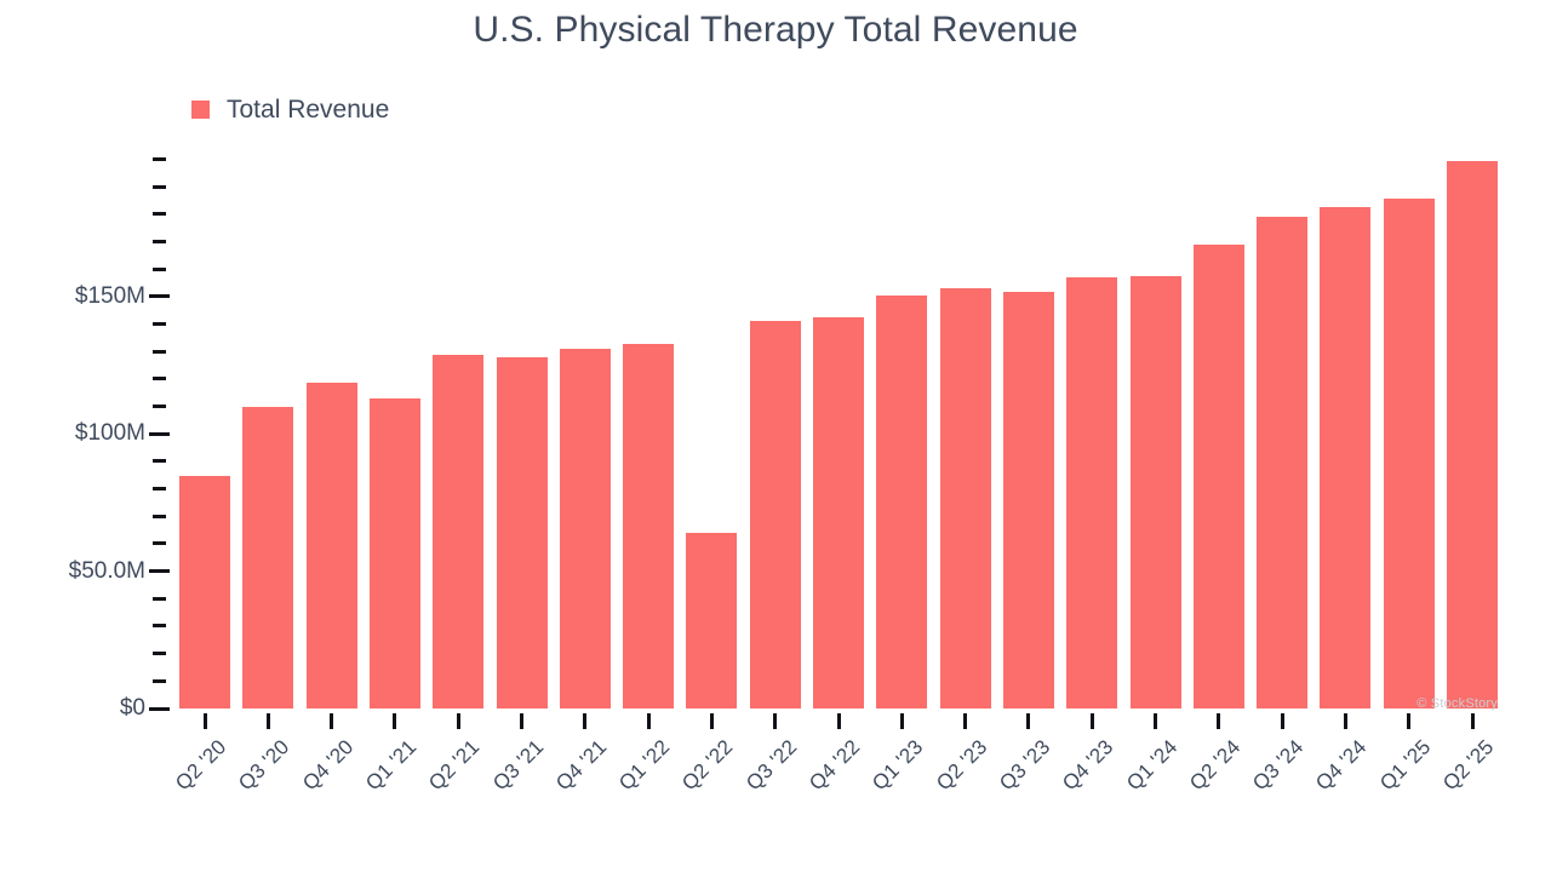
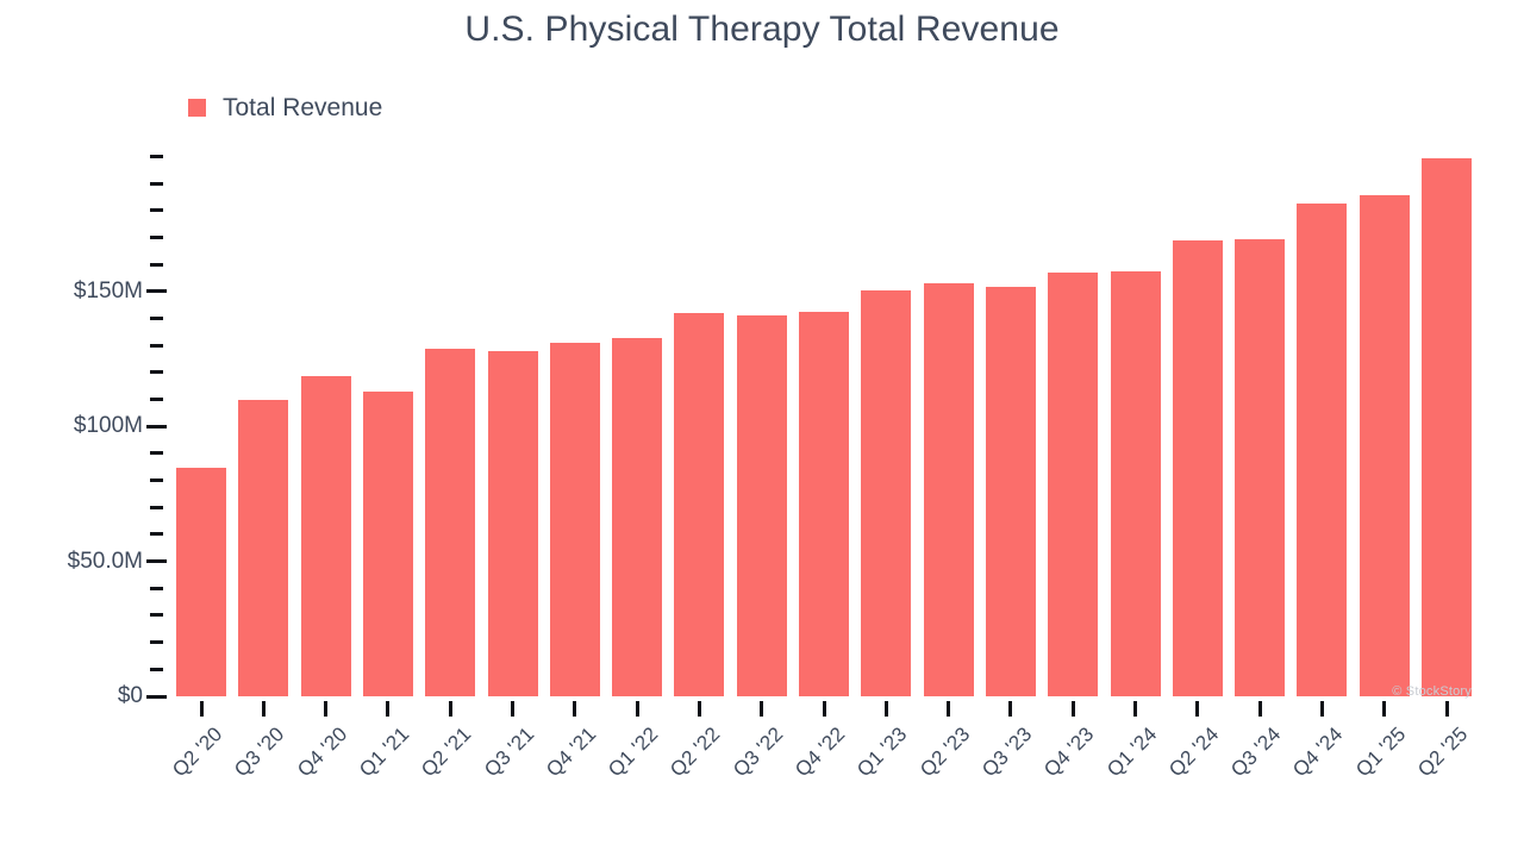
Q2 '22: $64M -> $142M
Q3 '24: $179M -> $169M
